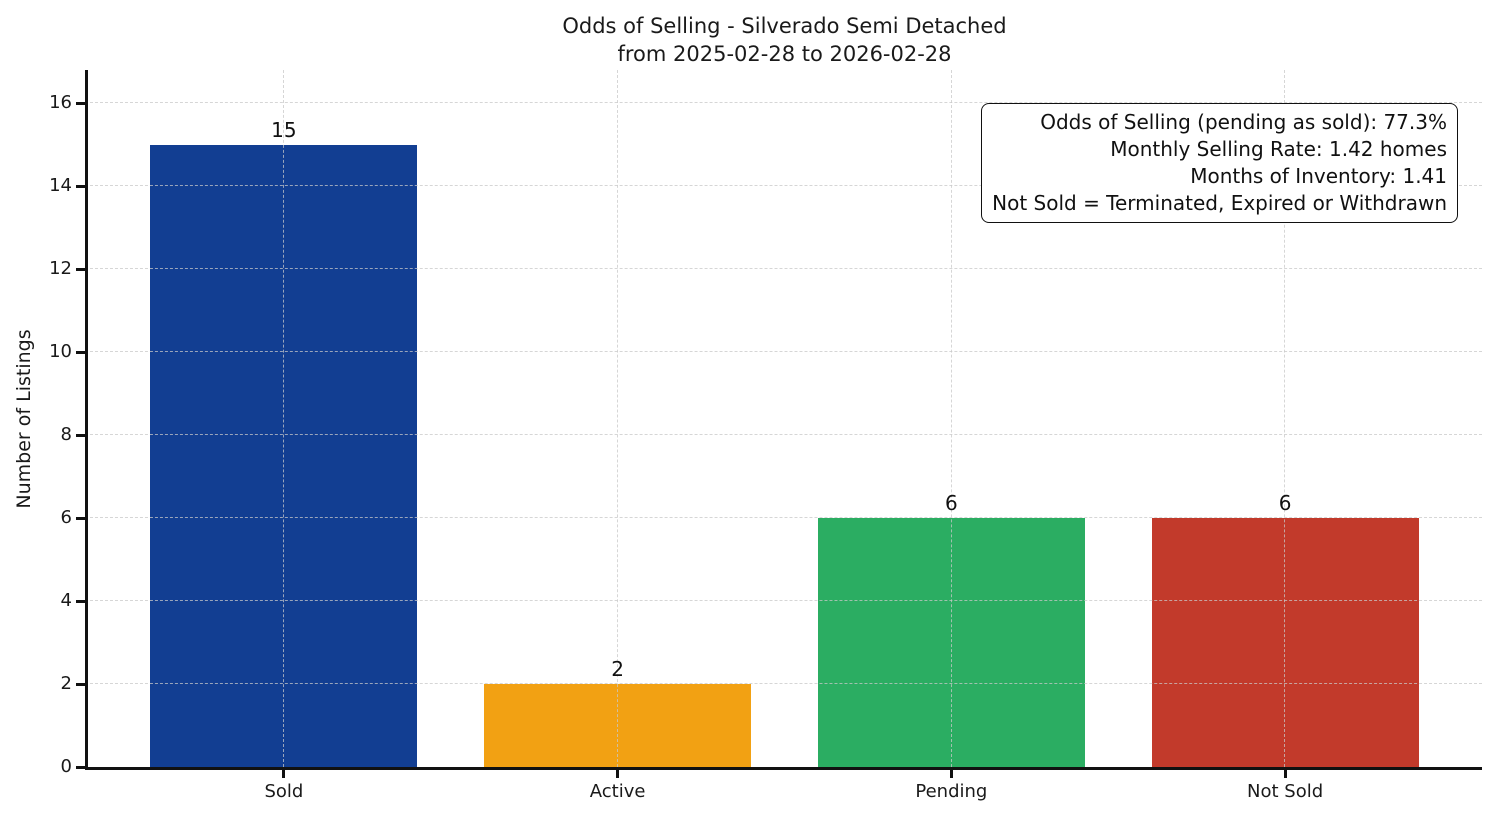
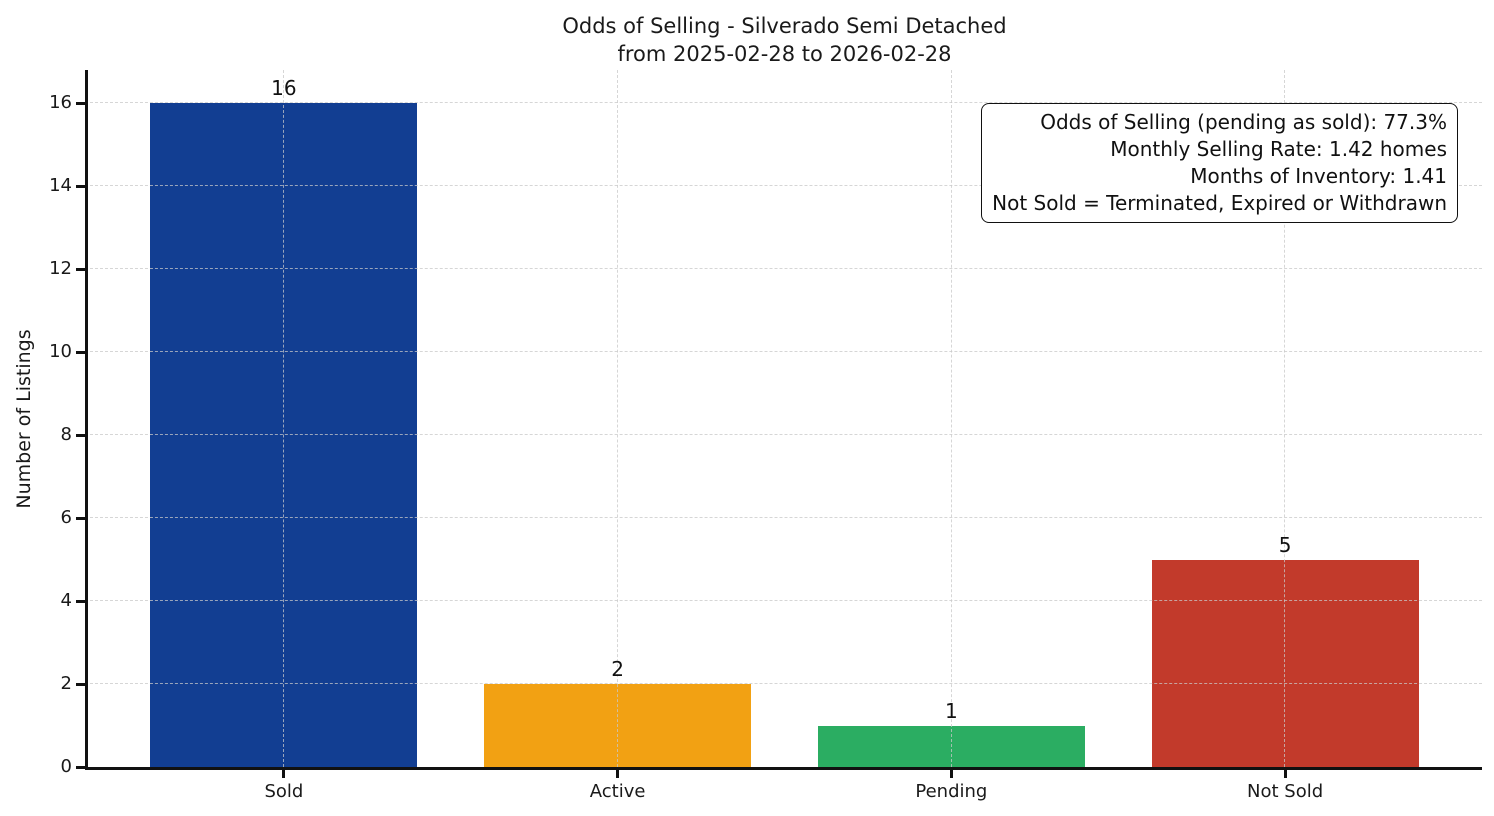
Sold: 15 -> 16
Pending: 6 -> 1
Not Sold: 6 -> 5
